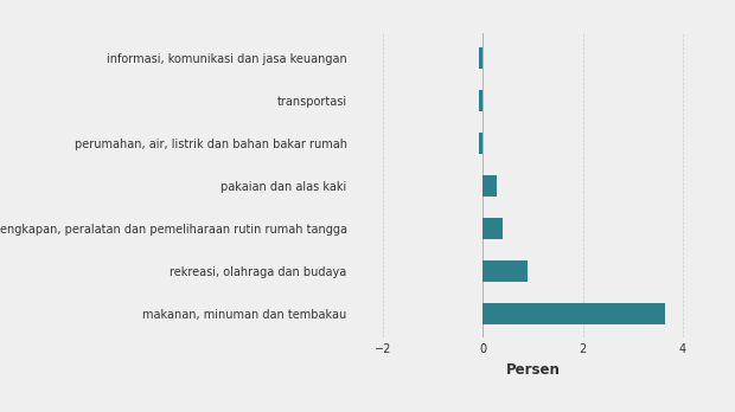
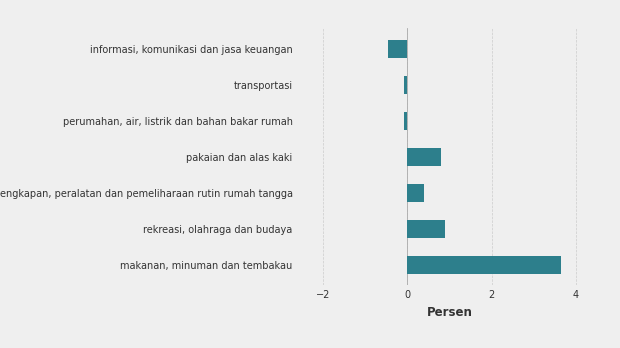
informasi, komunikasi dan jasa keuangan: -0.09 -> -0.45
pakaian dan alas kaki: 0.27 -> 0.80
